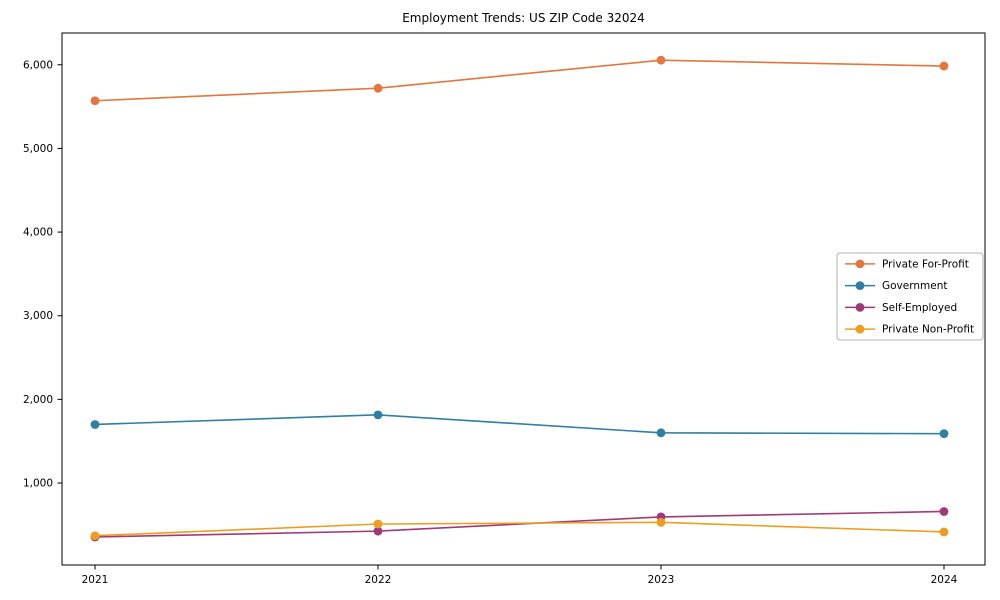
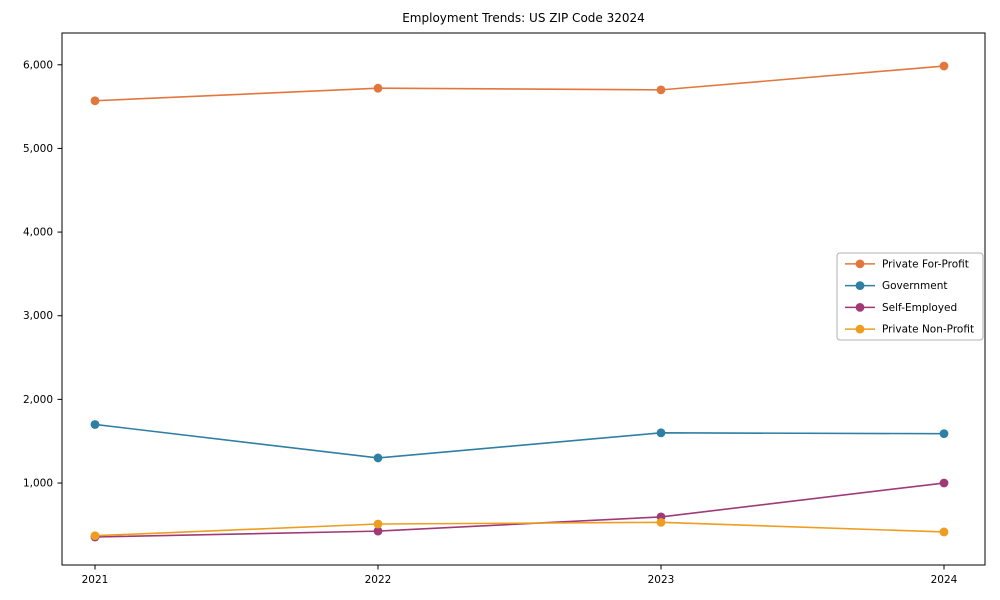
Government/2022: 1800 -> 1300
Private For-Profit/2023: 6100 -> 5700
Self-Employed/2024: 700 -> 1000
